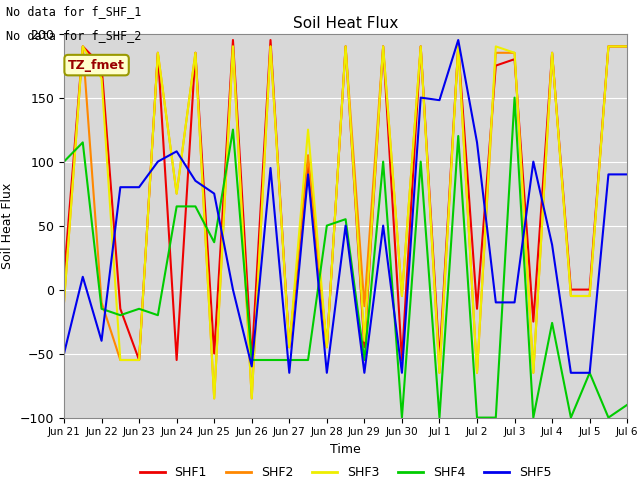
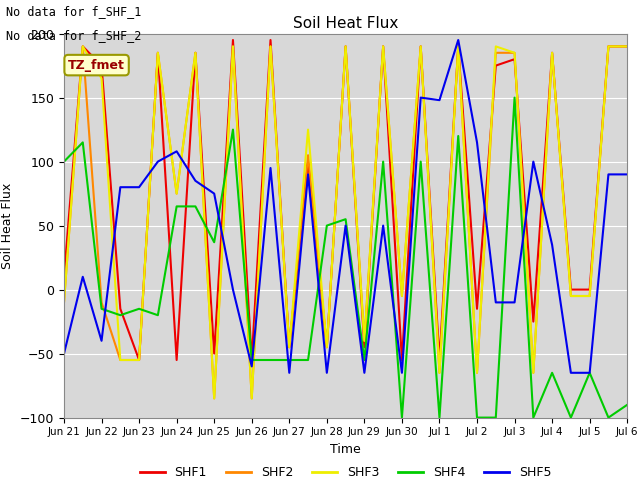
SHF2/Jun 29: -13 -> -40
SHF4/Jul 4: -26 -> -65
